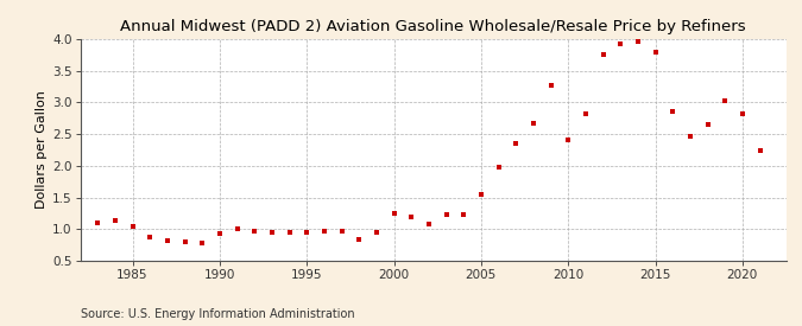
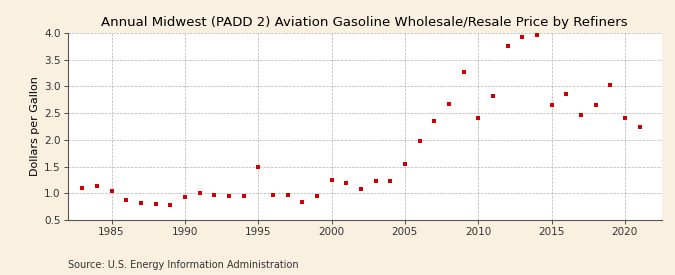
1995: 0.94 -> 1.50
2015: 3.80 -> 2.66
2020: 2.83 -> 2.40
